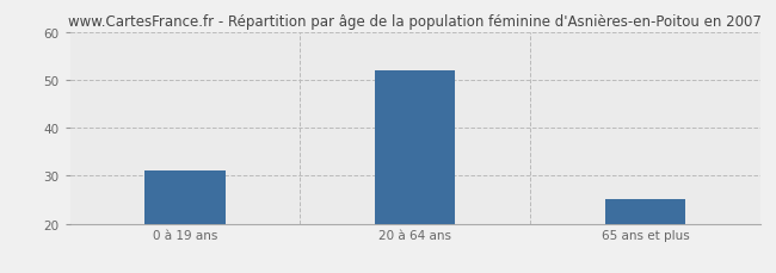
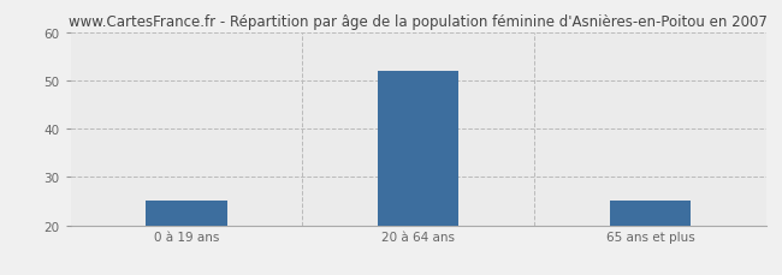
0 à 19 ans: 31 -> 25
